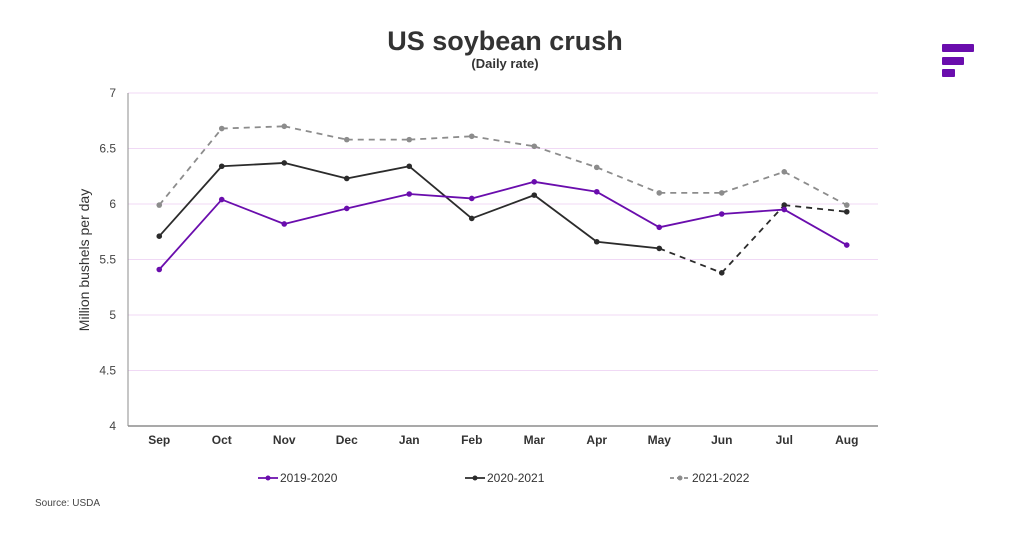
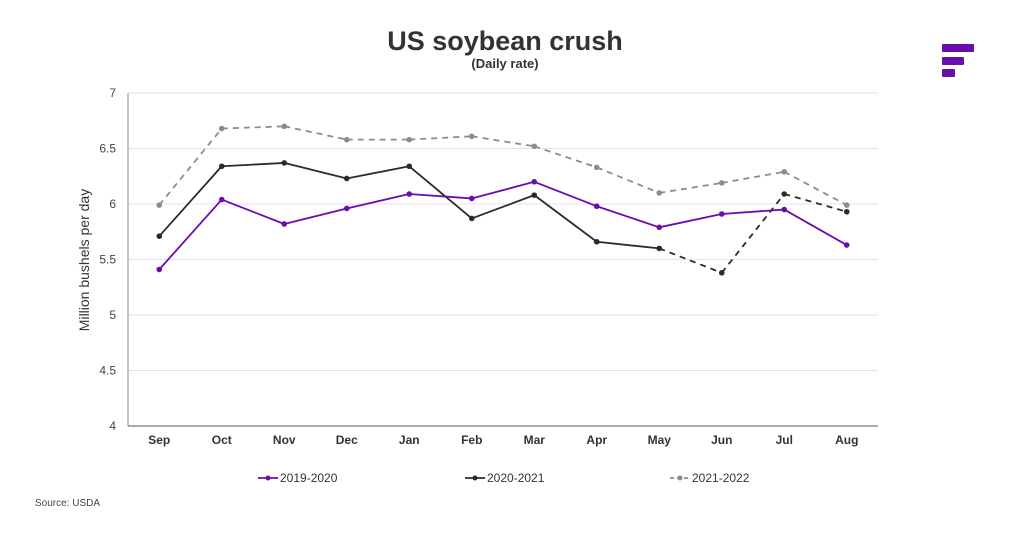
2019-2020/Apr: 6.11 -> 5.98
2021-2022/Jun: 6.10 -> 6.19
2020-2021/Jul: 5.99 -> 6.09
